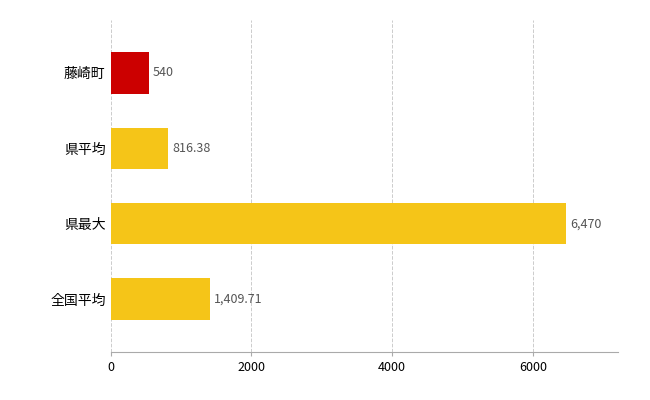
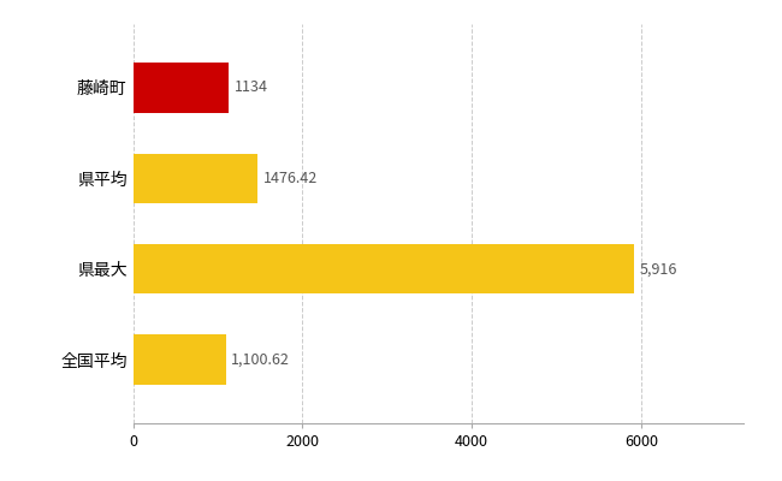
藤崎町: 540 -> 1134
県平均: 816.38 -> 1476.42
県最大: 6,470 -> 5,916
全国平均: 1,409.71 -> 1,100.62
